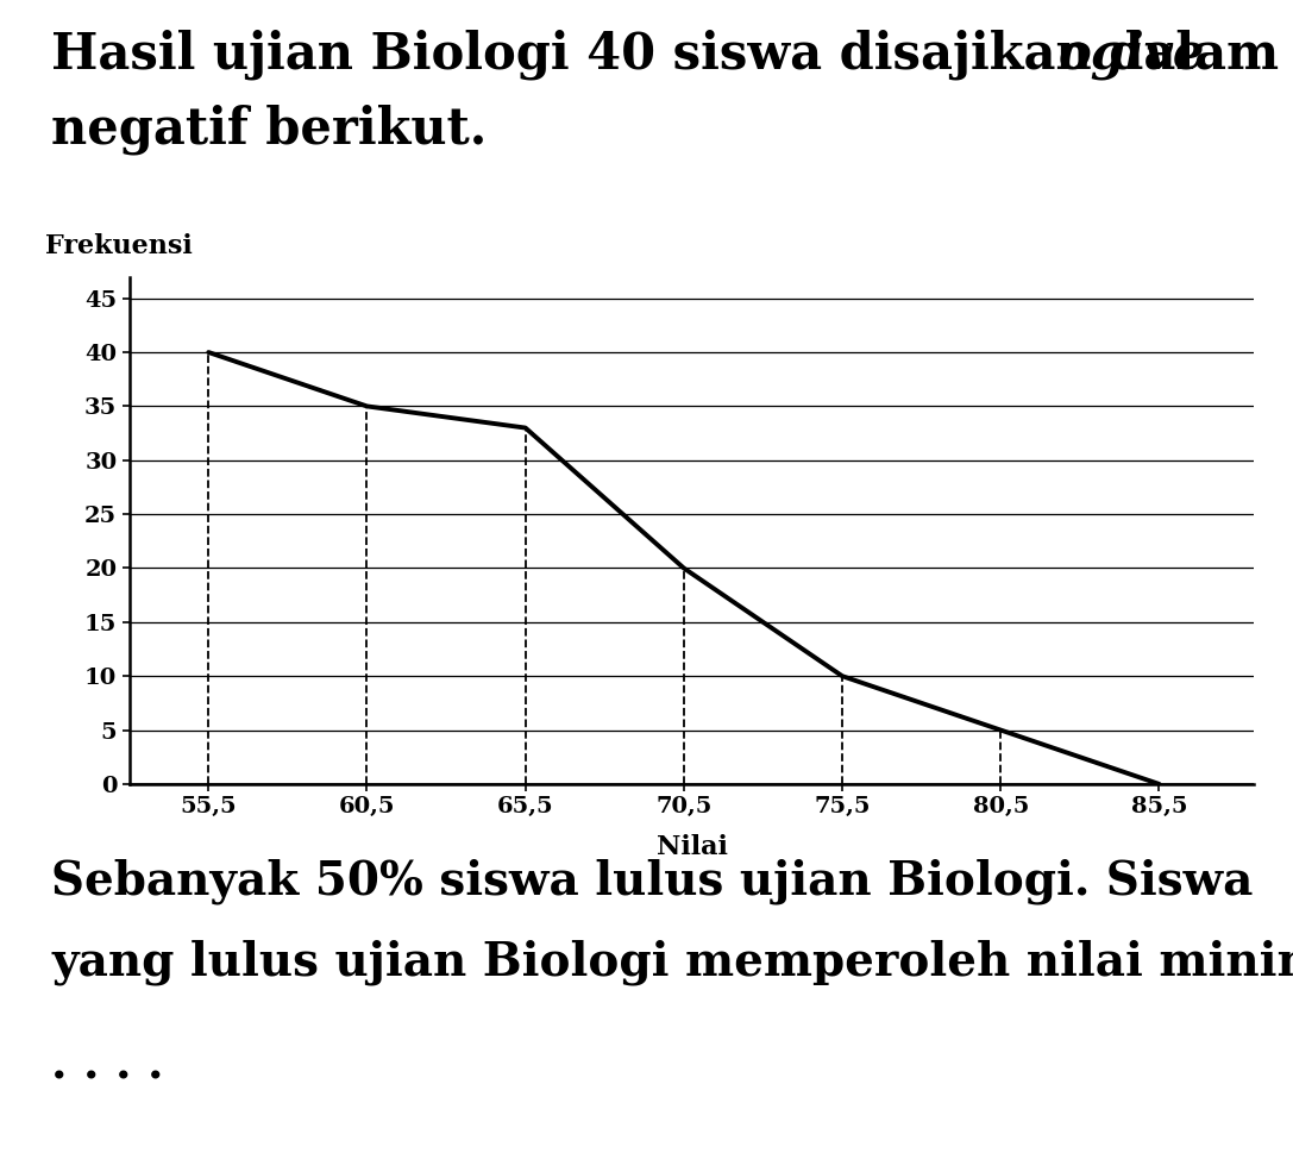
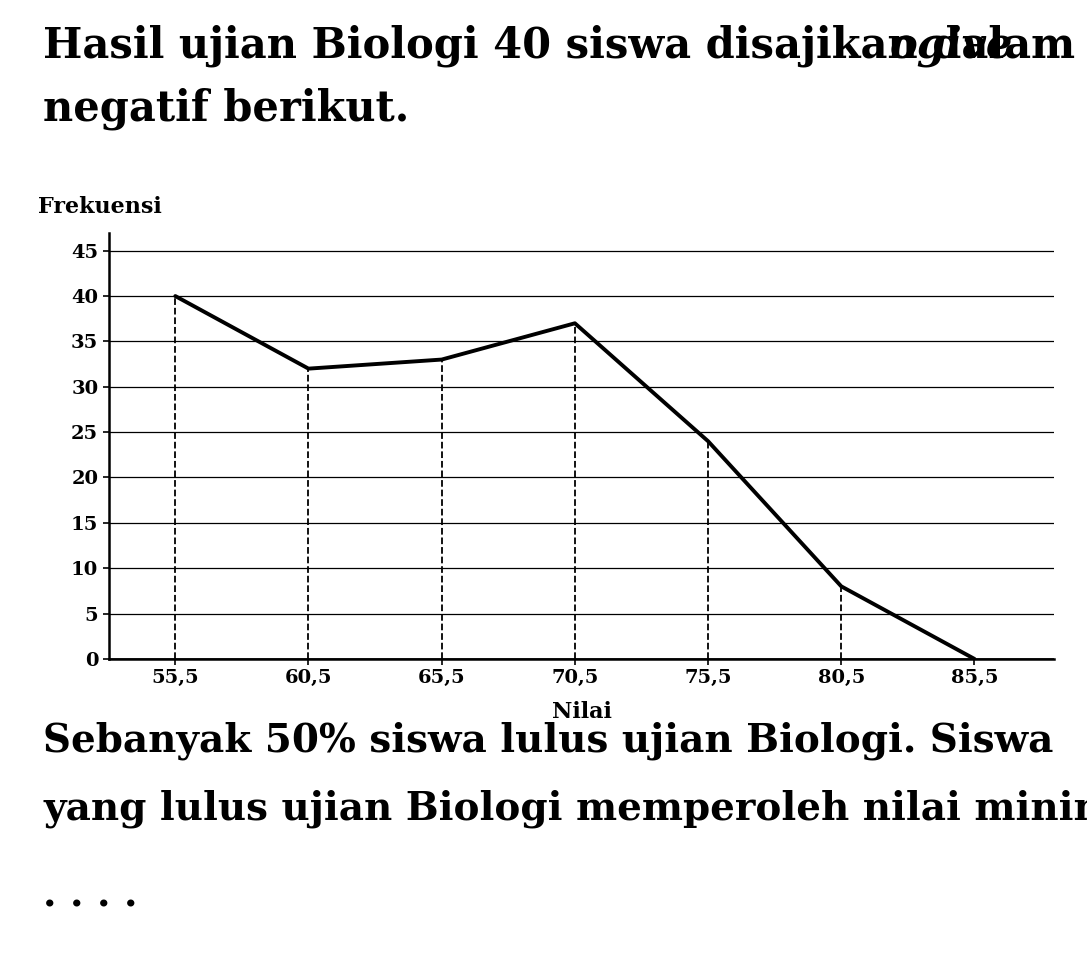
60,5: 35 -> 32
70,5: 20 -> 37
75,5: 10 -> 24
80,5: 5 -> 8
